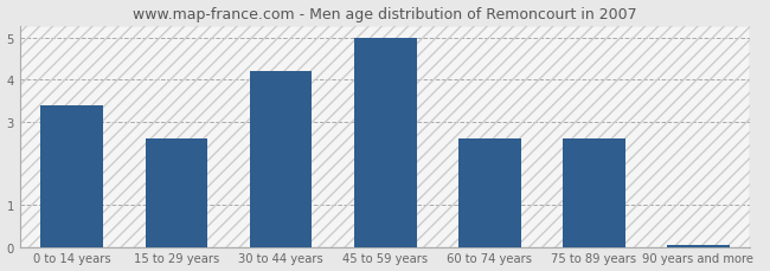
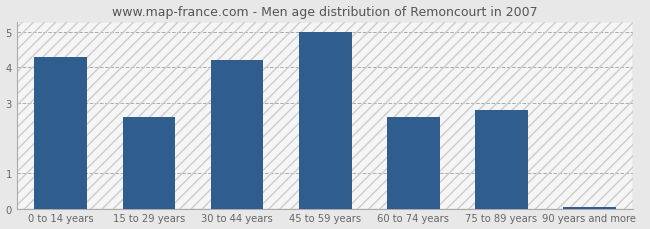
0 to 14 years: 3.40 -> 4.30
75 to 89 years: 2.60 -> 2.80
